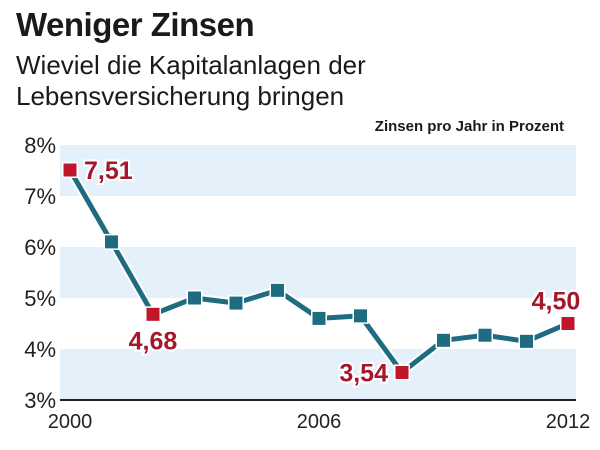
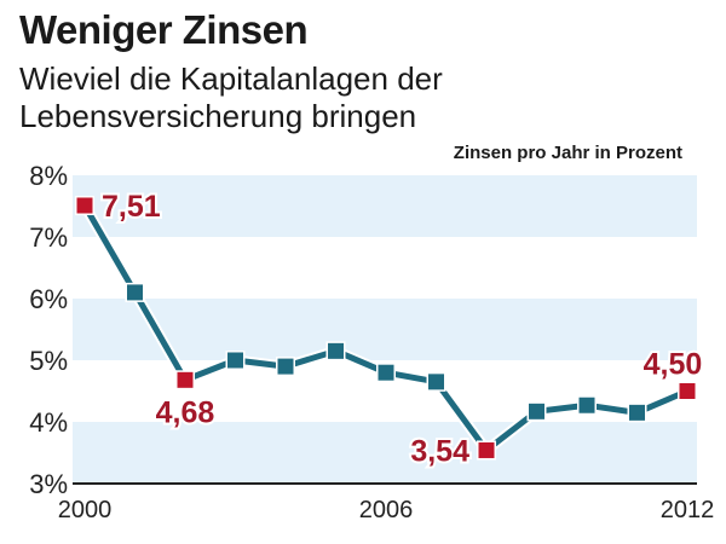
2006: 4.6% -> 4.8%
